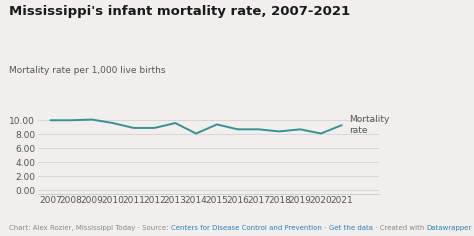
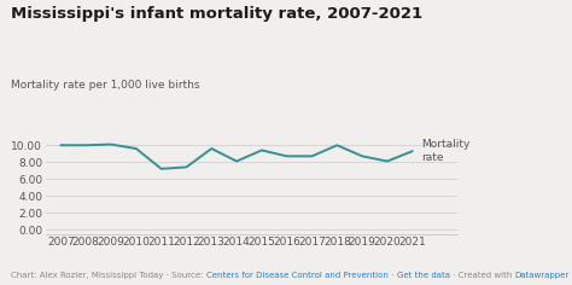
2011: 8.9 -> 7.2
2012: 8.9 -> 7.4
2018: 8.4 -> 10.0
